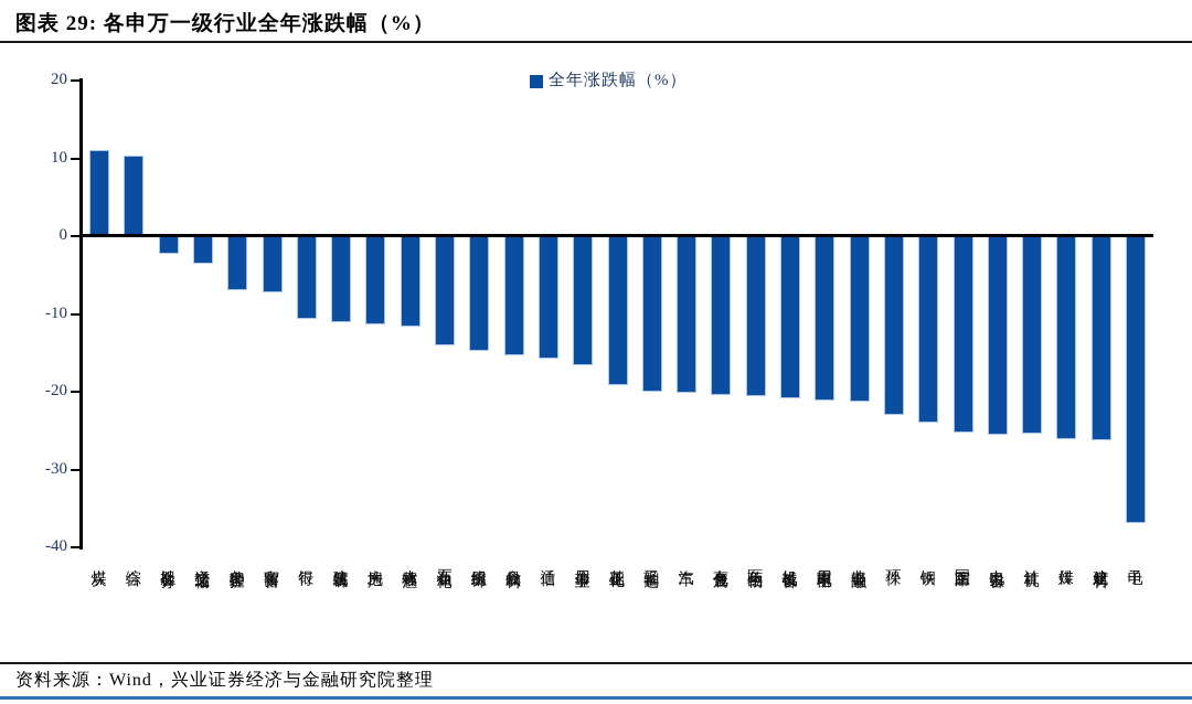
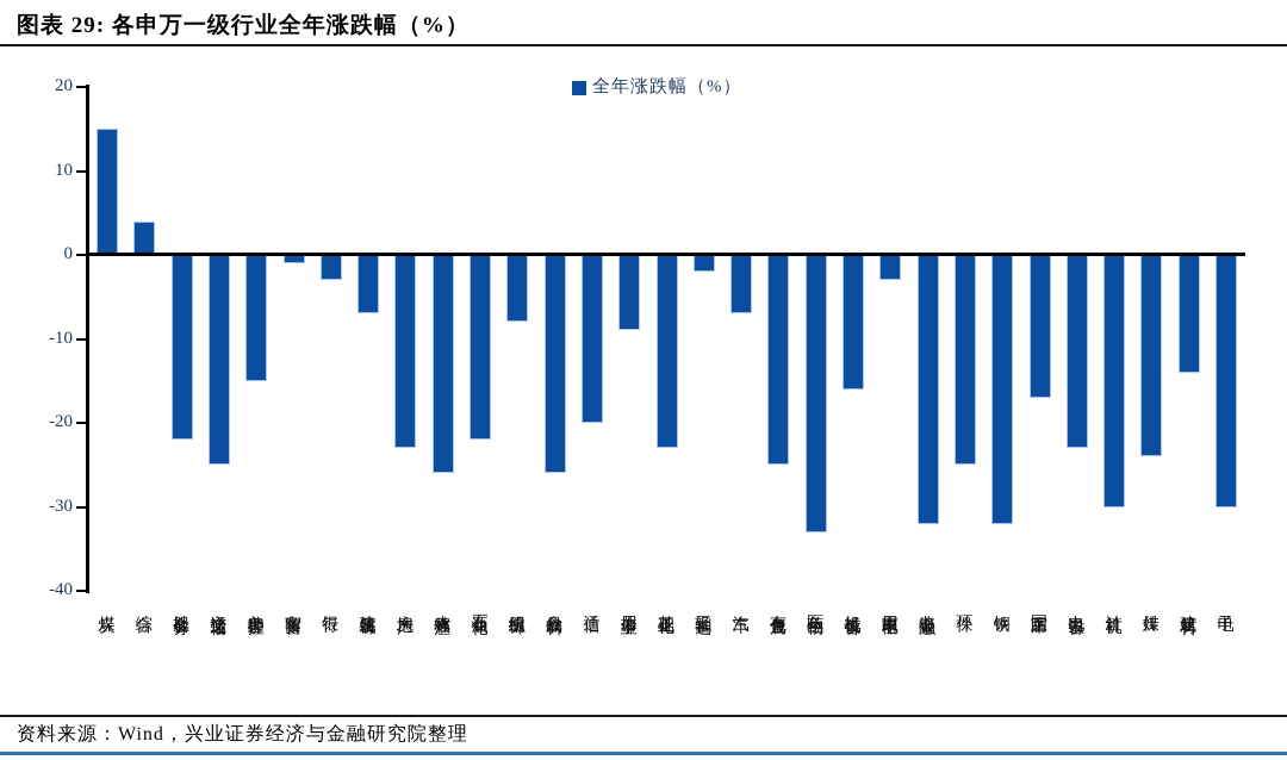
煤炭: 11 -> 15
综合: 10 -> 4
社会服务: -2 -> -22
交通运输: -4 -> -25
美容护理: -7 -> -15
商贸零售: -7 -> -1
银行: -11 -> -3
建筑装饰: -11 -> -7
房地产: -11 -> -23
农林牧渔: -12 -> -26
石油石化: -14 -> -22
纺织服饰: -15 -> -8
食品饮料: -15 -> -26
通信: -16 -> -20
公用事业: -17 -> -9
基础化工: -19 -> -23
轻工制造: -20 -> -2
汽车: -20 -> -7
有色金属: -20 -> -25
医药生物: -21 -> -33
机械设备: -21 -> -16
家用电器: -21 -> -3
非银金融: -21 -> -32
环保: -23 -> -25
钢铁: -24 -> -32
国防军工: -25 -> -17
电力设备: -26 -> -23
计算机: -25 -> -30
传媒: -26 -> -24
建筑材料: -26 -> -14
电子: -37 -> -30
